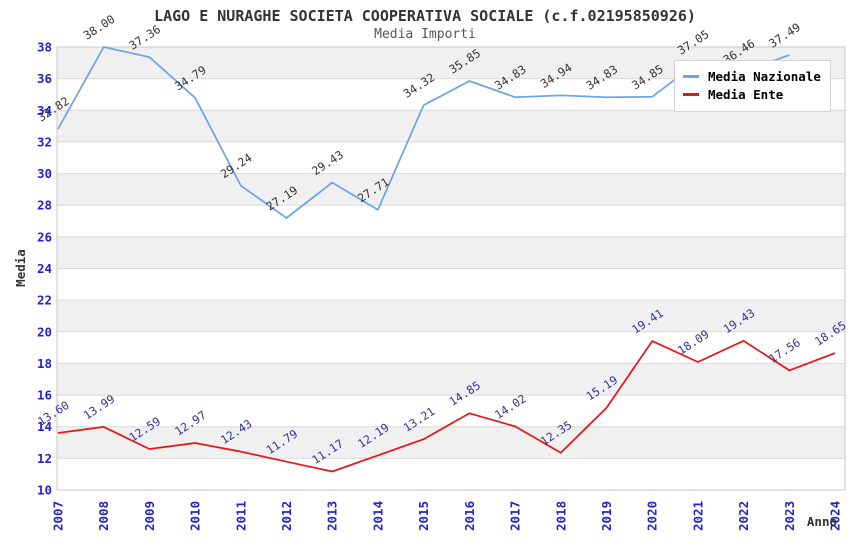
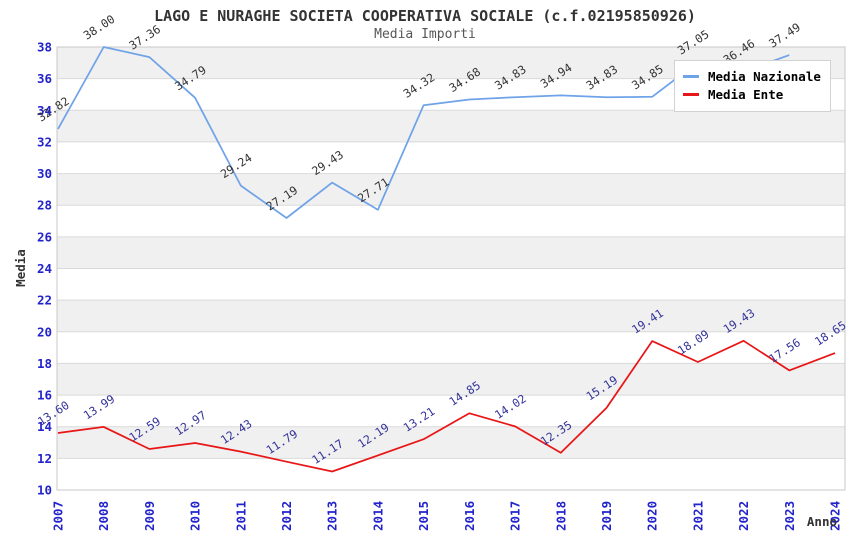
Media Nazionale/2016: 35.85 -> 34.68
